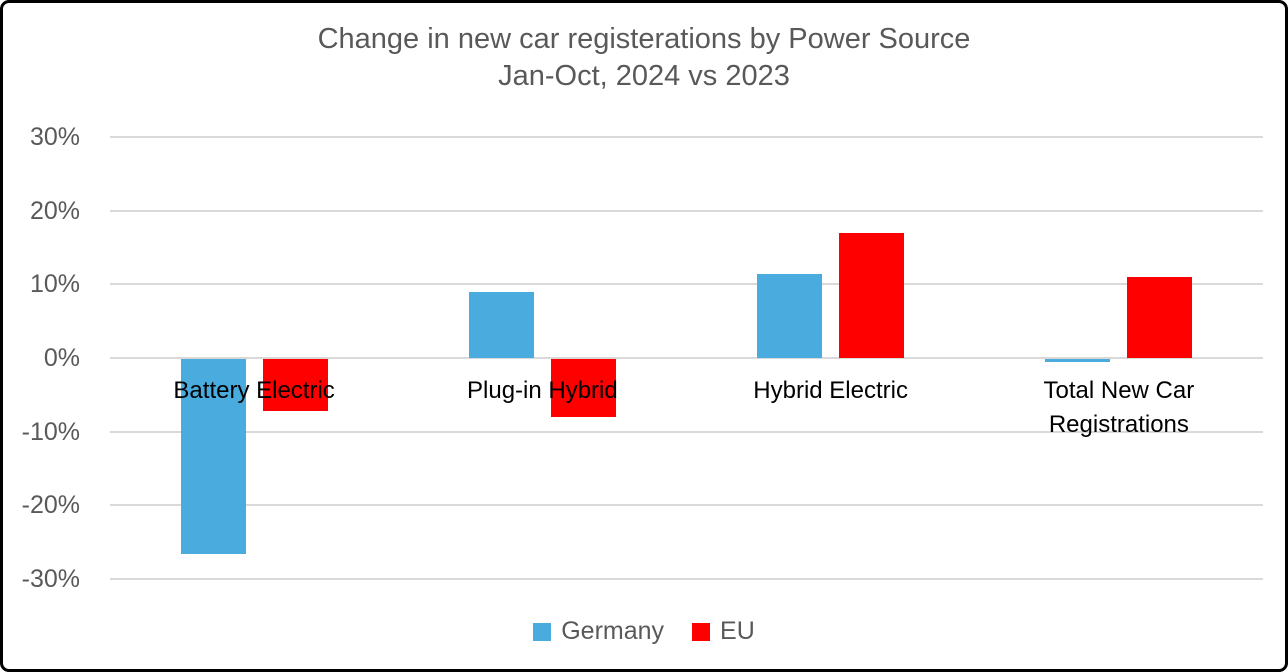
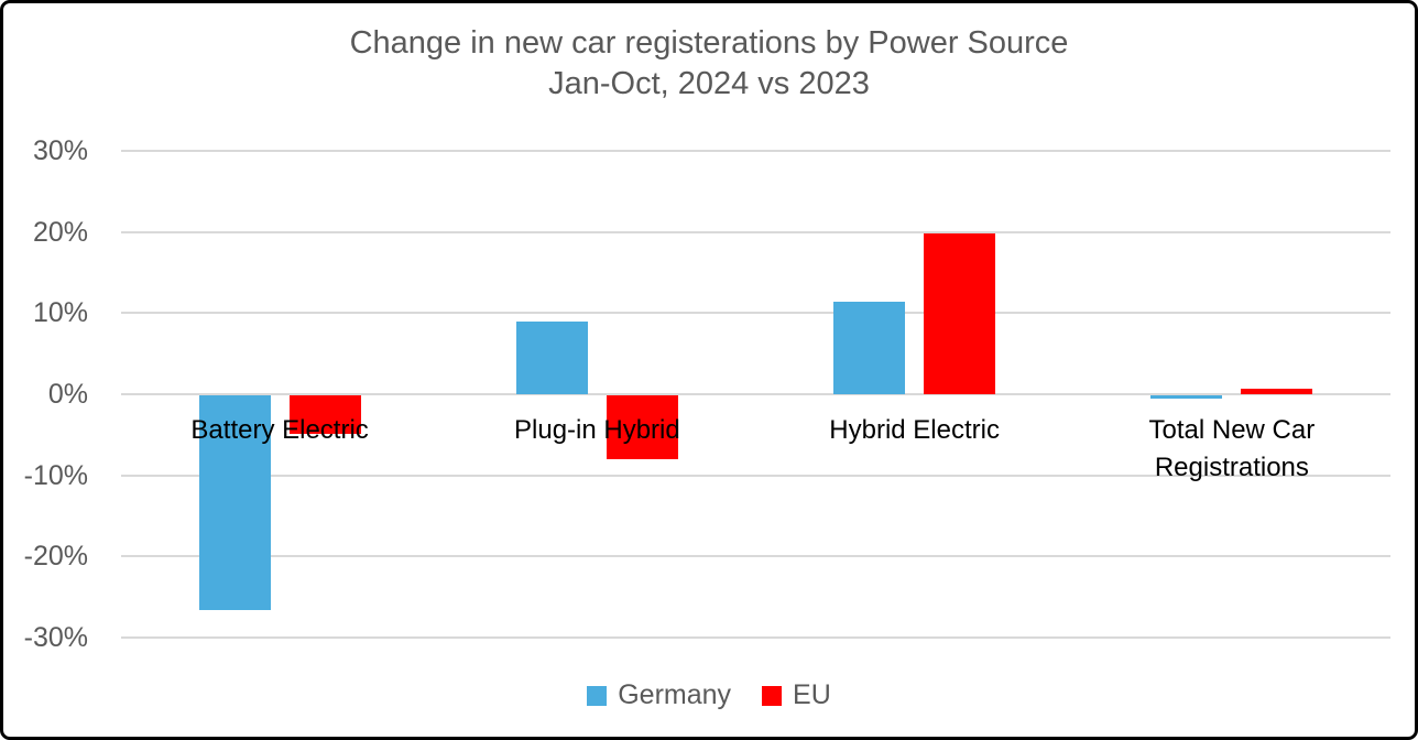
EU/Battery Electric: -7% -> -5%
EU/Hybrid Electric: 17% -> 20%
EU/Total New Car Registrations: 11% -> 1%
